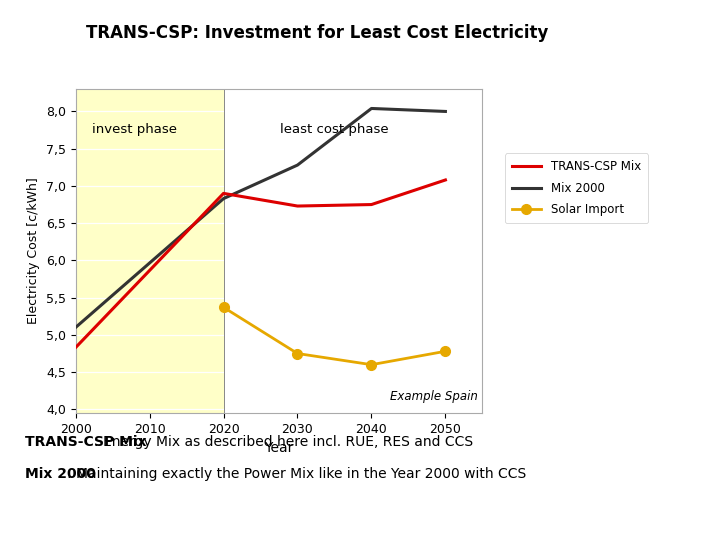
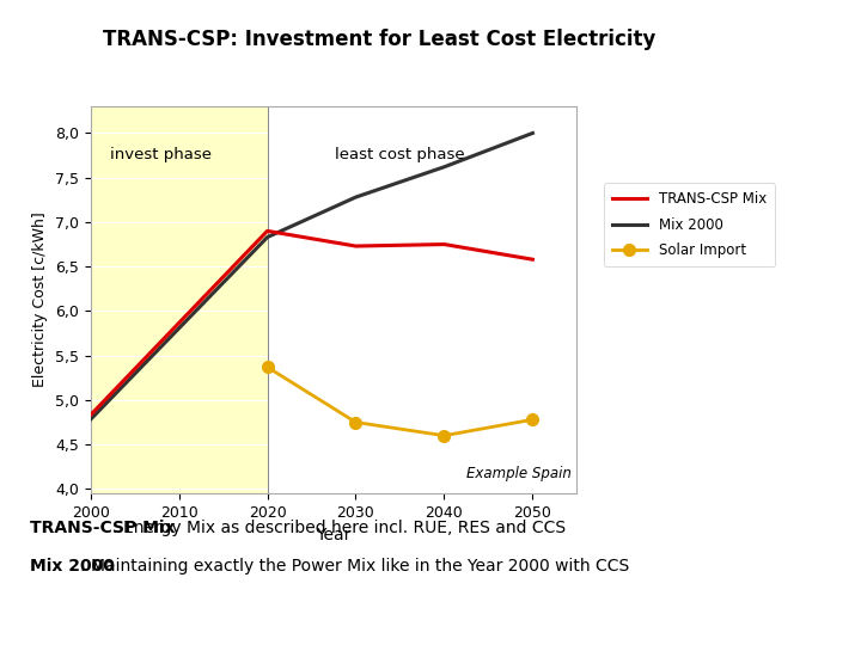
Mix 2000/2000: 5,10 -> 4,78
Mix 2000/2040: 8,04 -> 7,62
TRANS-CSP Mix/2050: 7,08 -> 6,58
